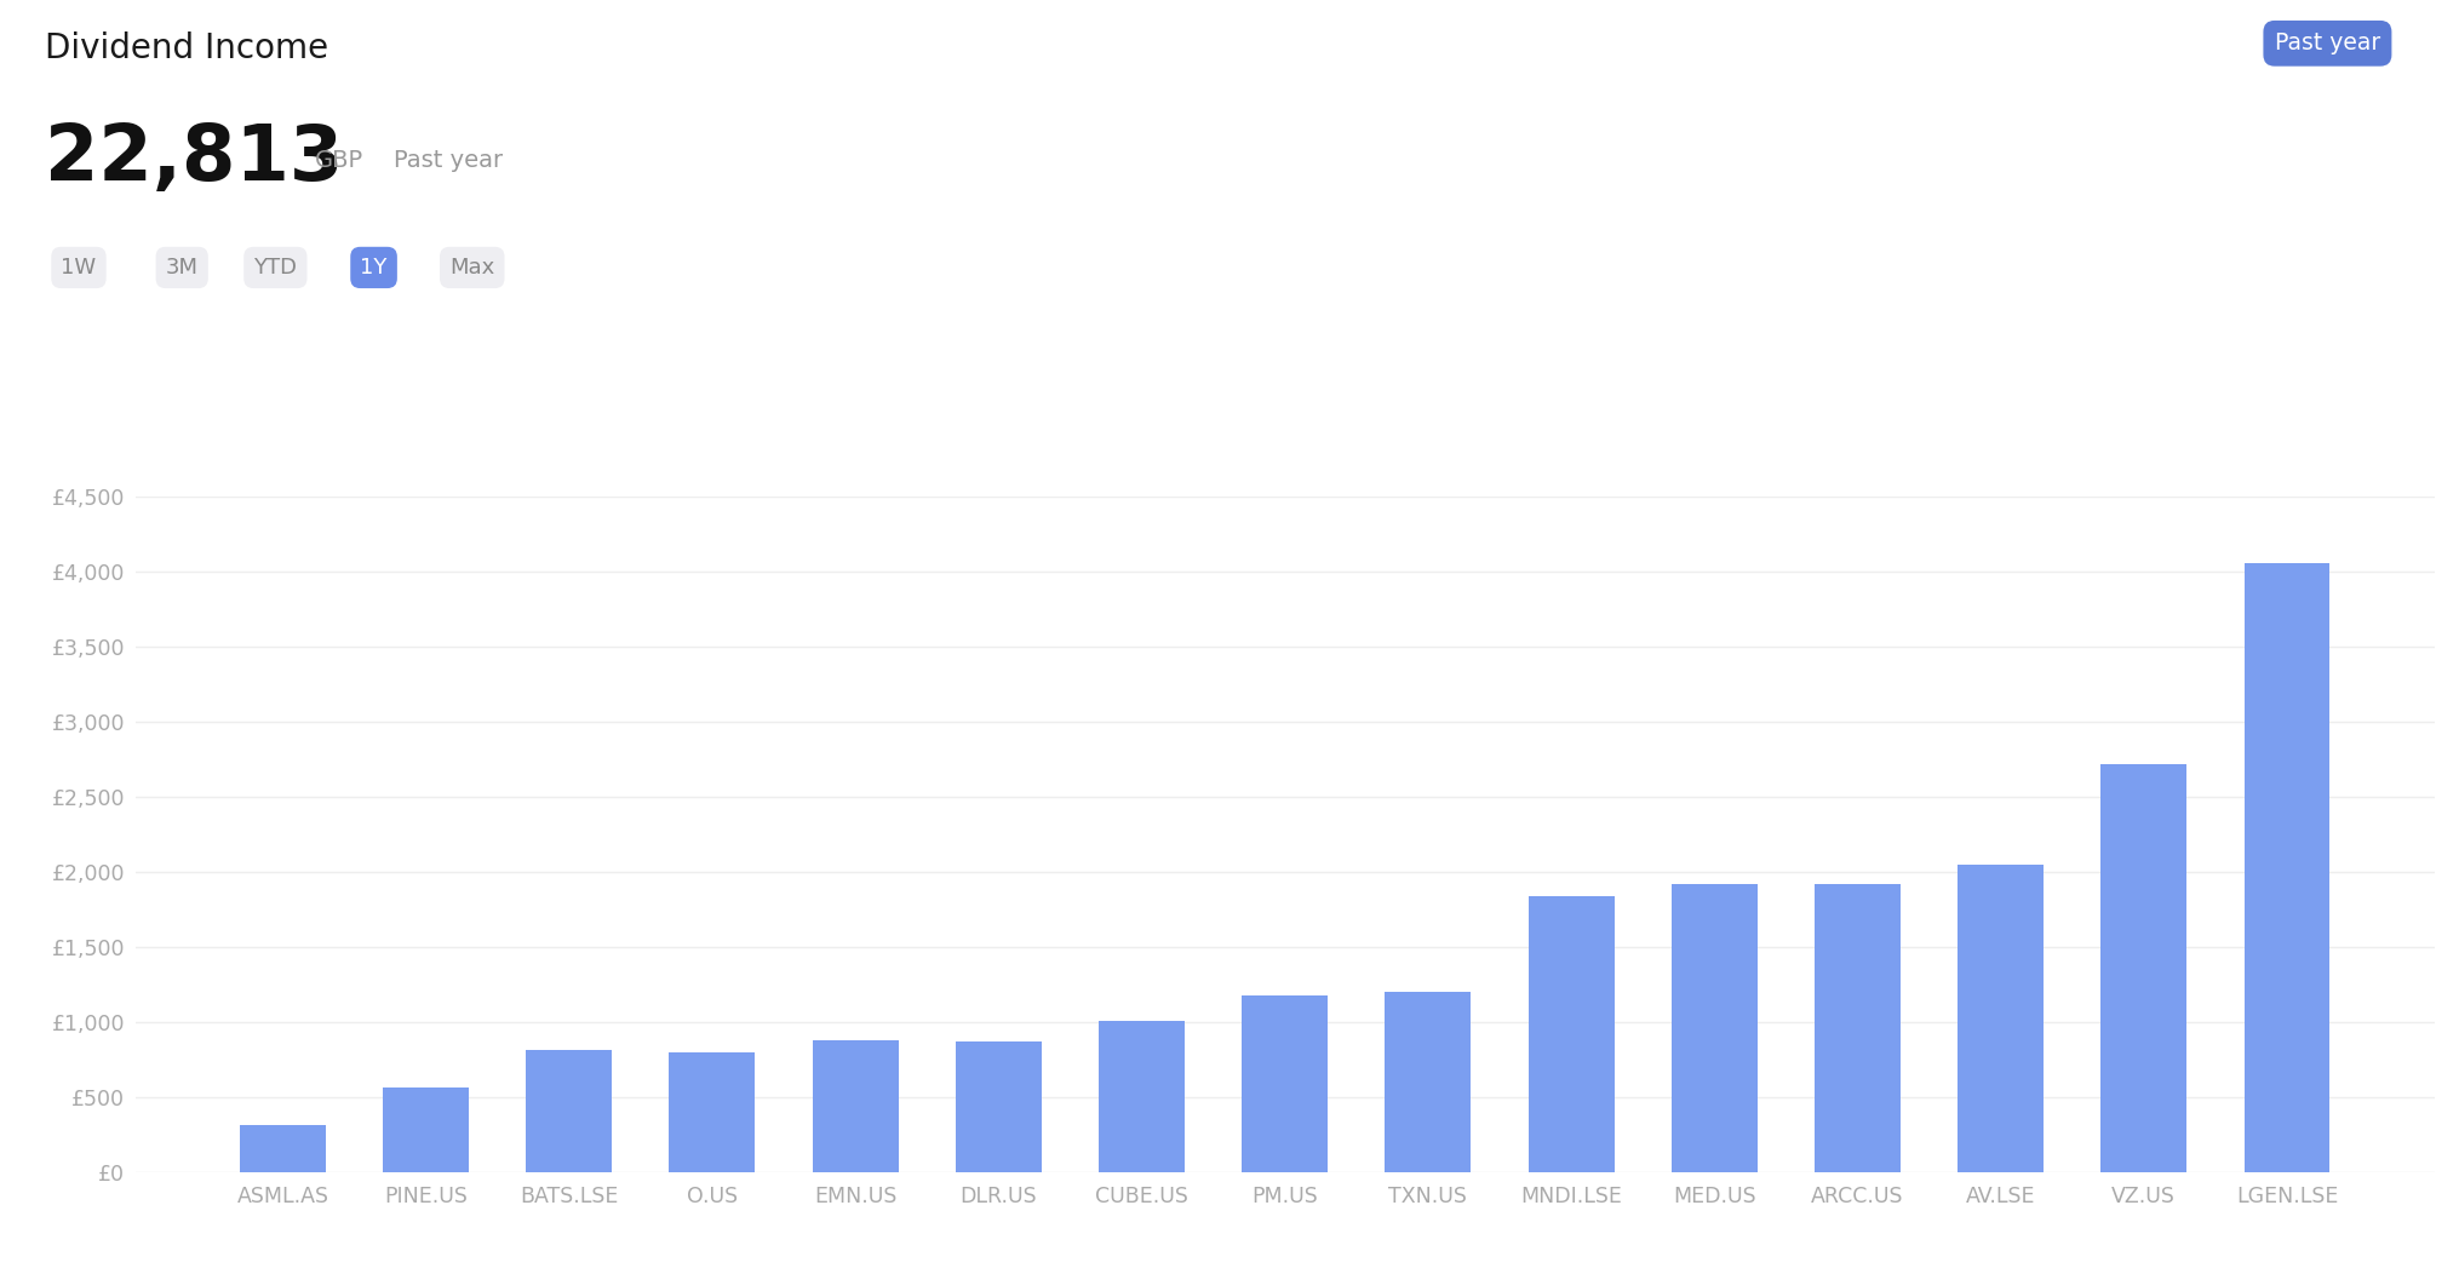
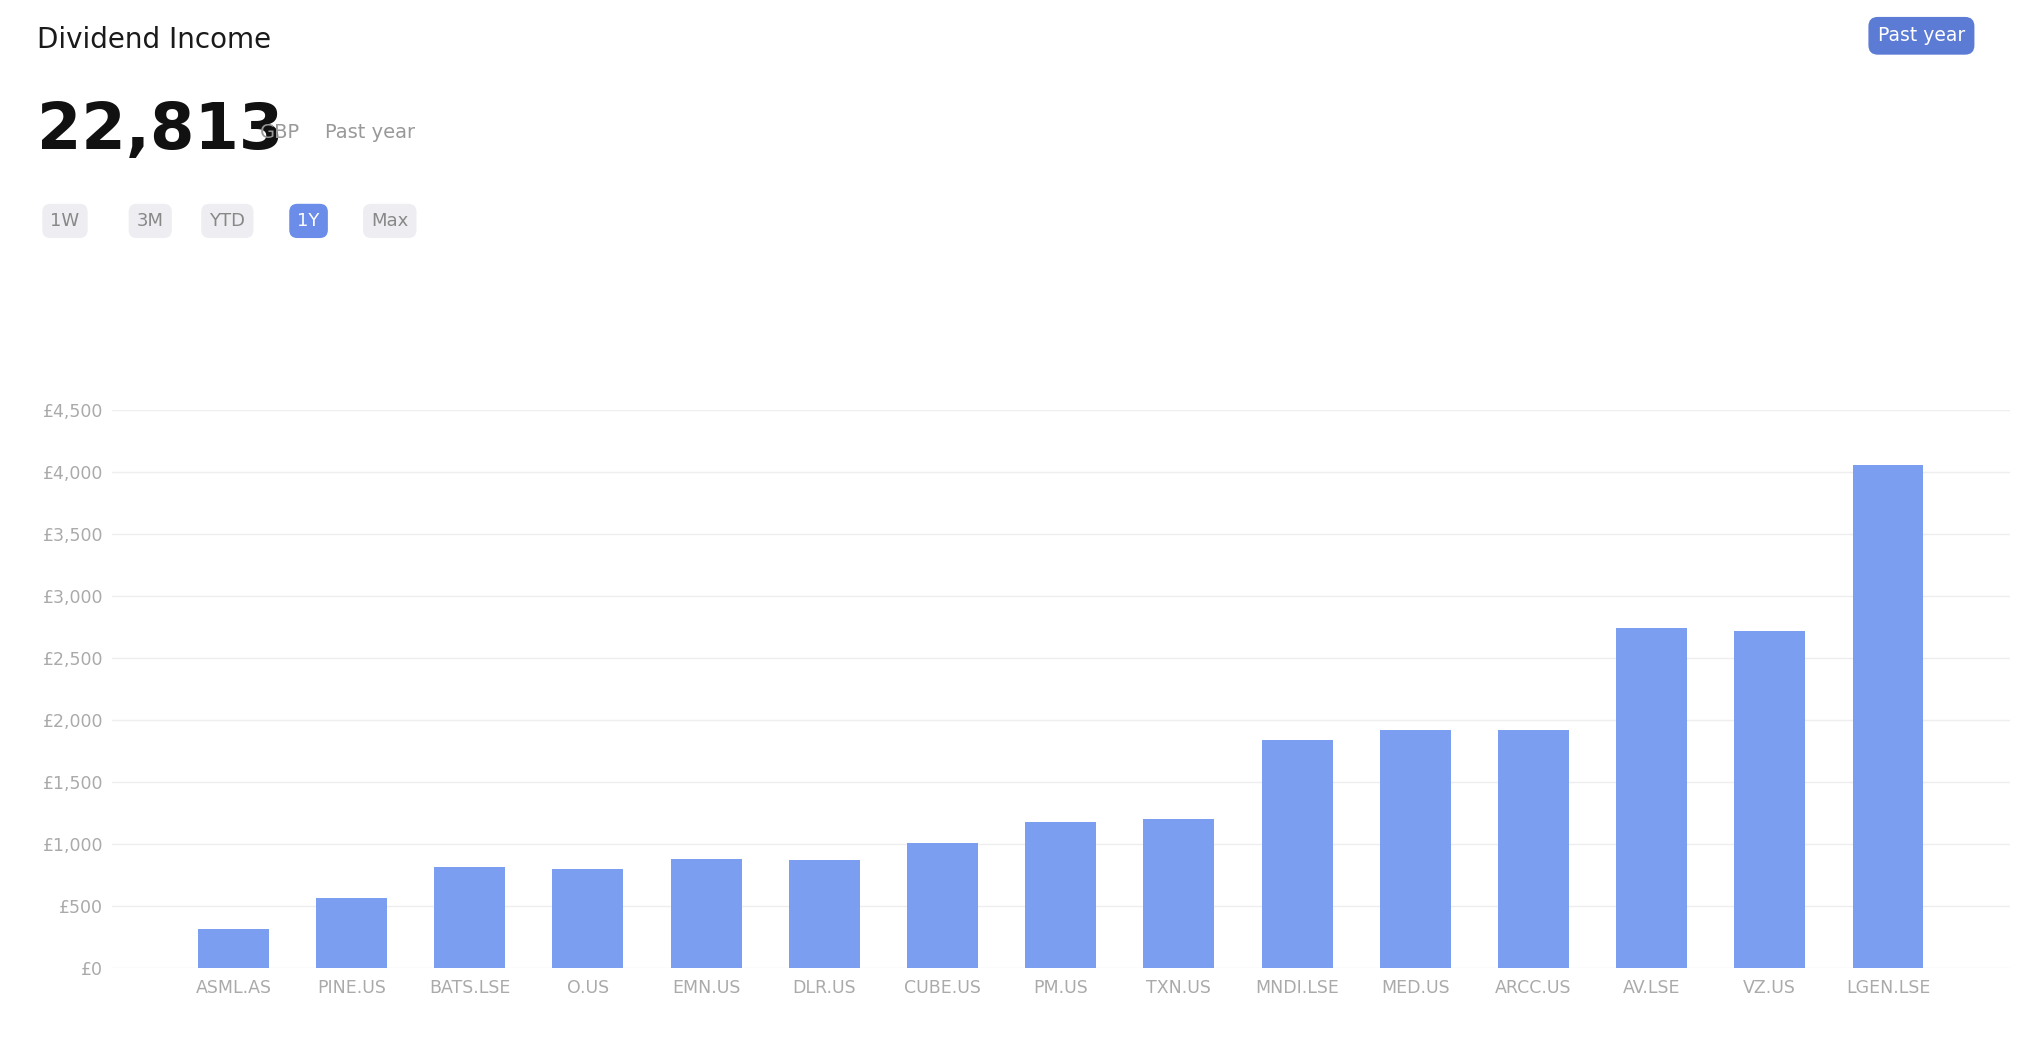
AV.LSE: £2,050 -> £2,740
